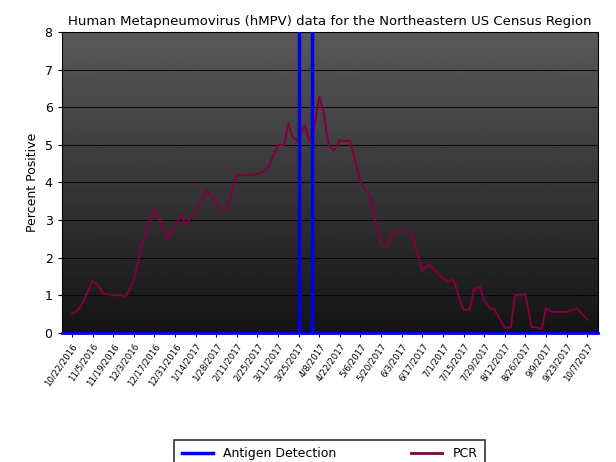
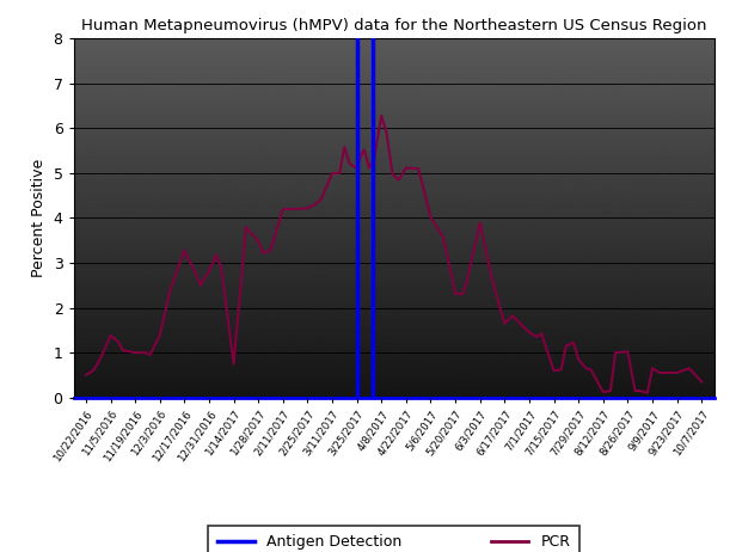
1/14/2017: 3.22 -> 0.75
6/3/2017: 2.72 -> 3.90
